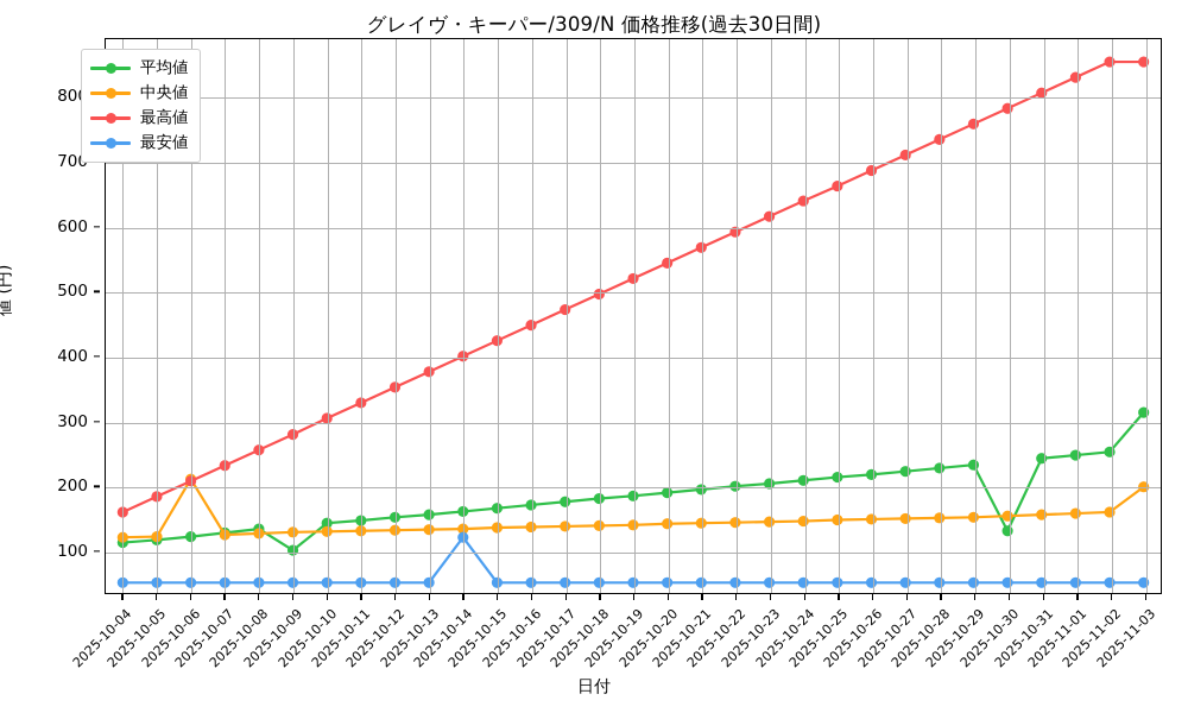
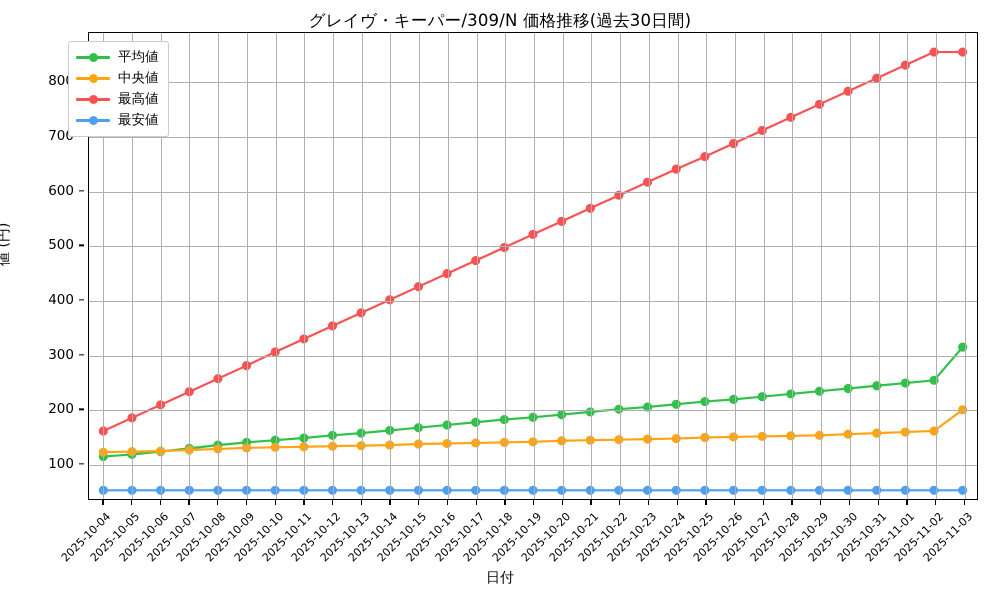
中央値/2025-10-06: 210 -> 120
平均値/2025-10-09: 100 -> 140
最安値/2025-10-14: 120 -> 50
平均値/2025-10-30: 130 -> 240
